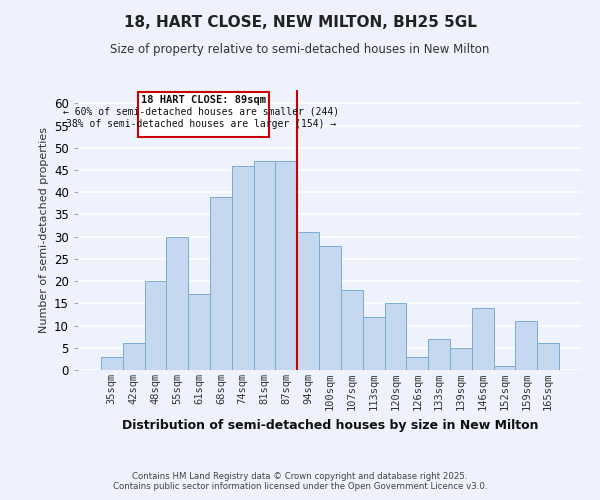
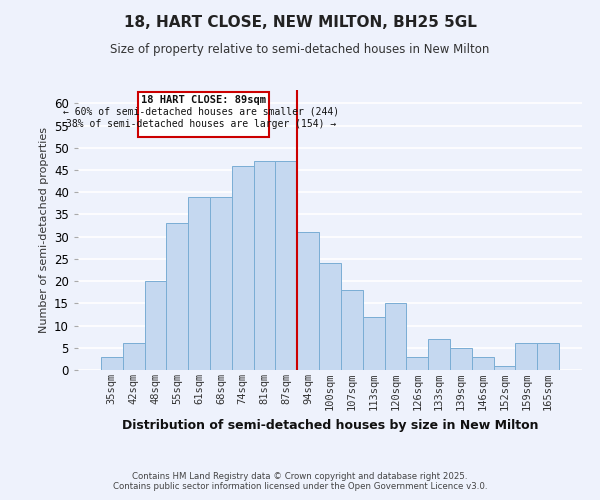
55sqm: 30 -> 33
61sqm: 17 -> 39
100sqm: 28 -> 24
146sqm: 14 -> 3
159sqm: 11 -> 6
